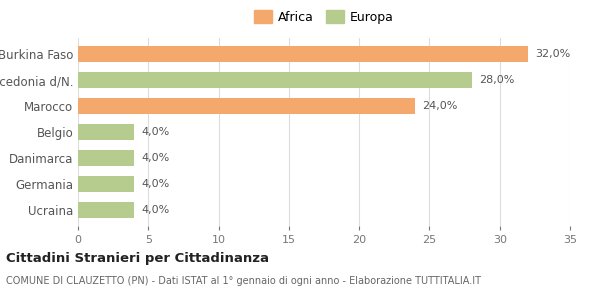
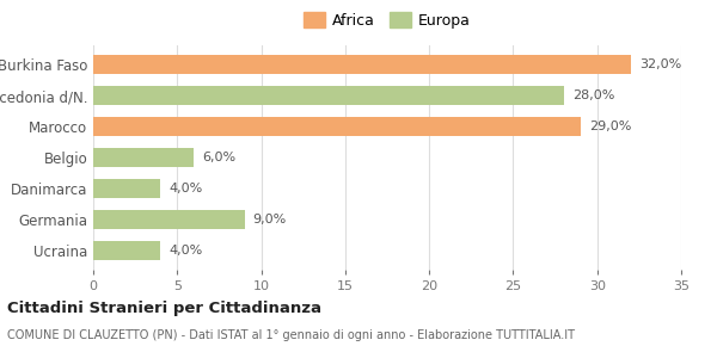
Marocco: 24,0% -> 29,0%
Belgio: 4,0% -> 6,0%
Germania: 4,0% -> 9,0%
